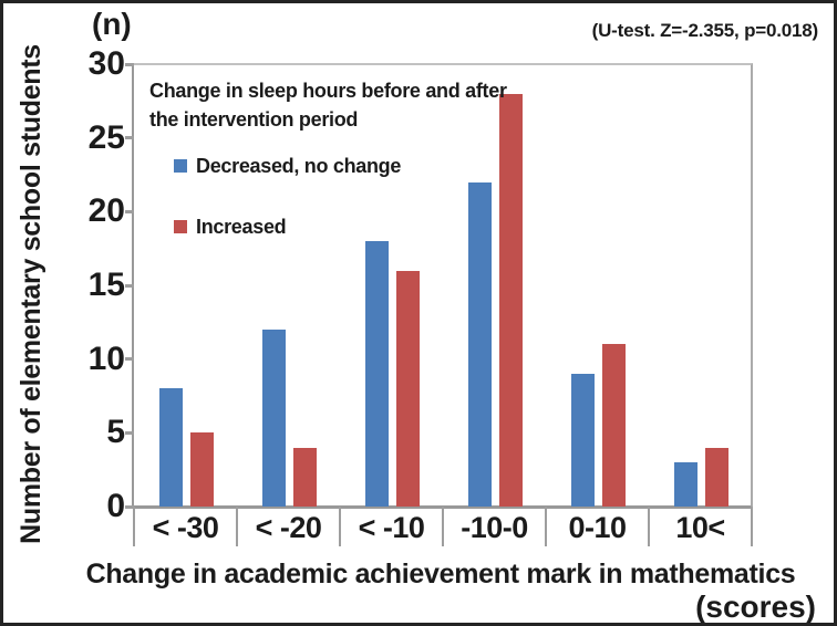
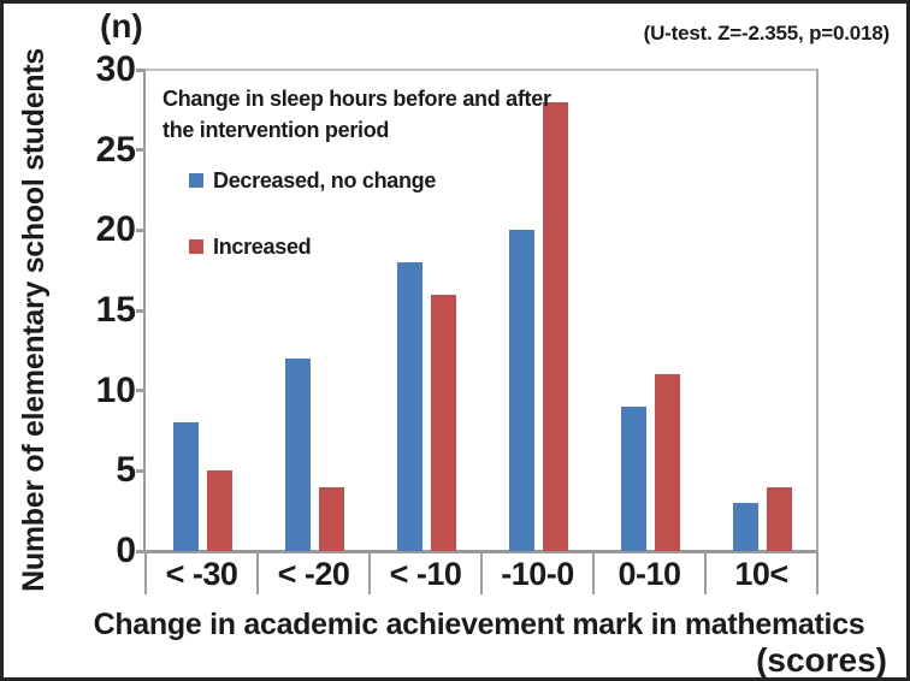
Decreased, no change/-10-0: 22 -> 20
